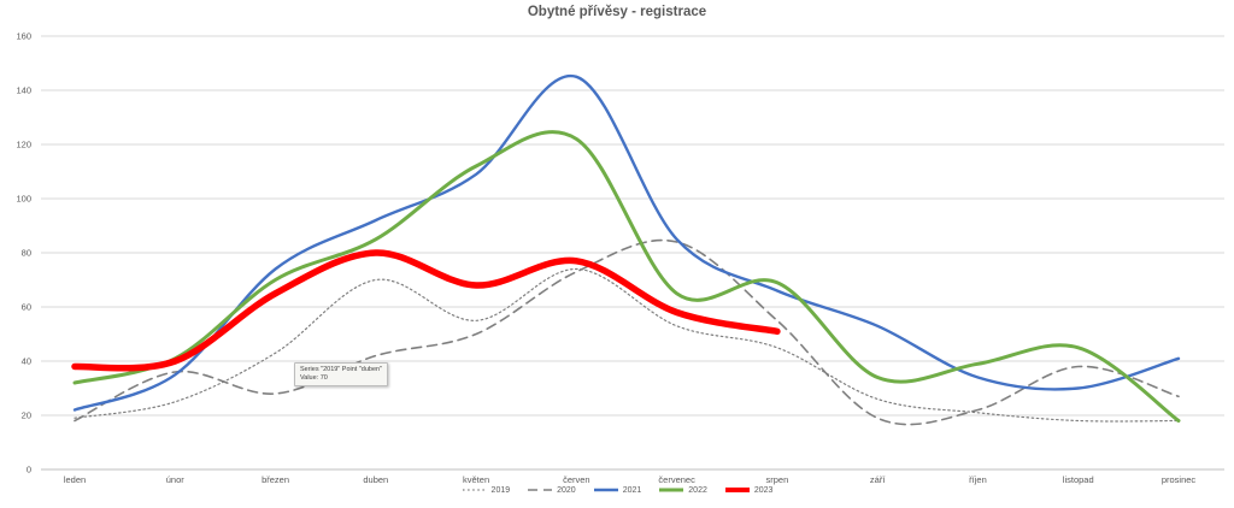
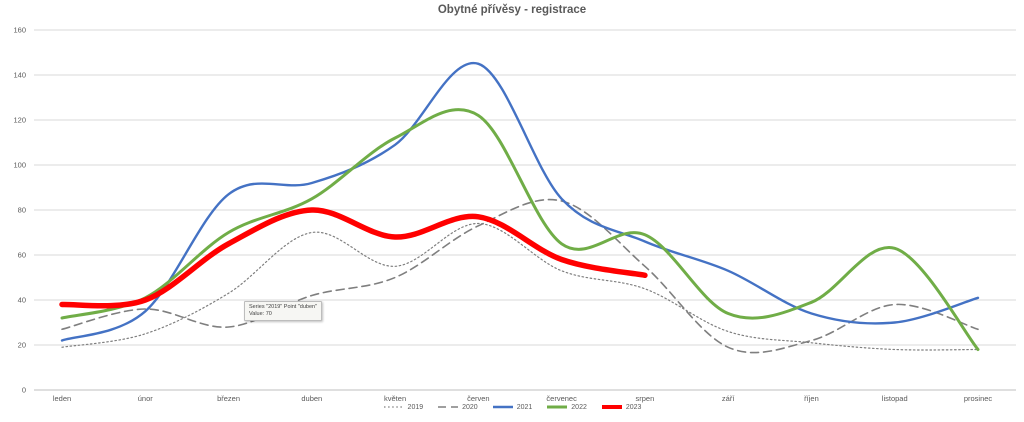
2020/leden: 18 -> 27
2021/březen: 74 -> 87
2022/listopad: 45 -> 63
